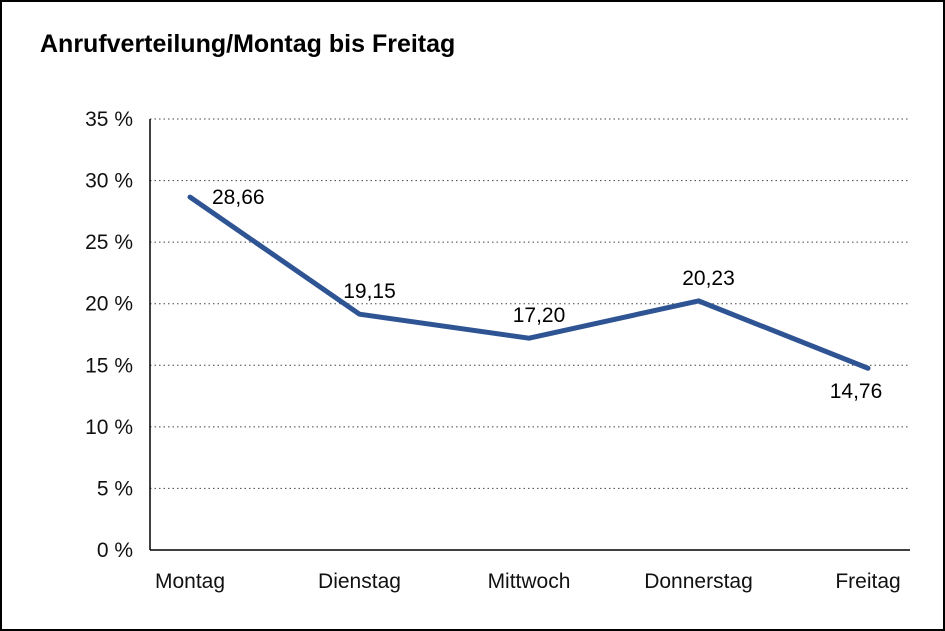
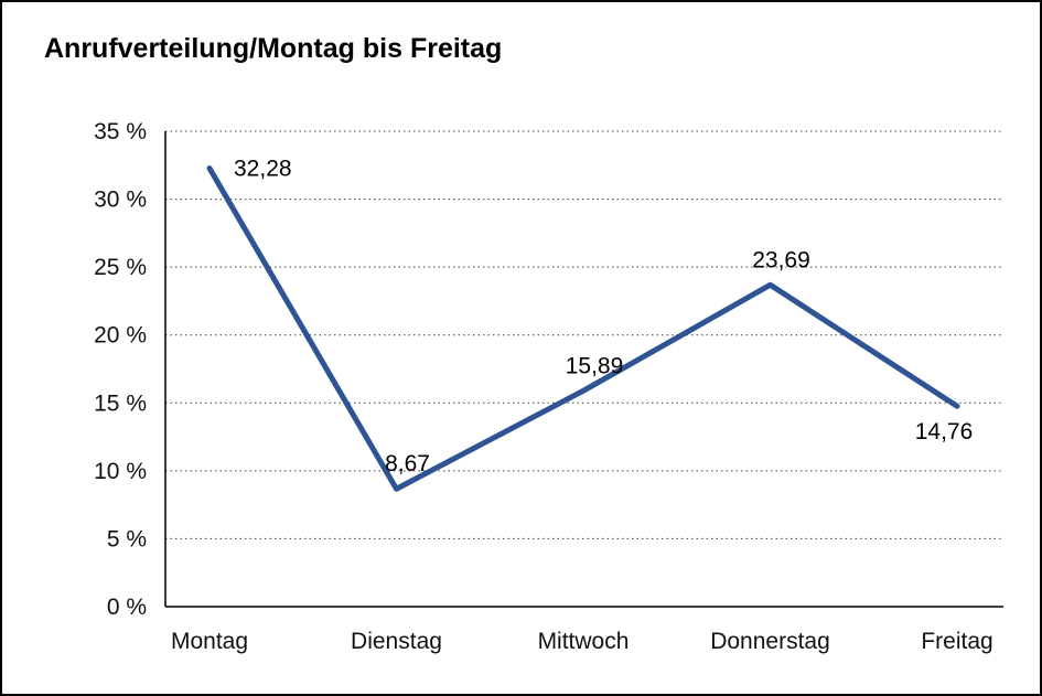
Montag: 28,66 -> 32,28
Dienstag: 19,15 -> 8,67
Mittwoch: 17,20 -> 15,89
Donnerstag: 20,23 -> 23,69
